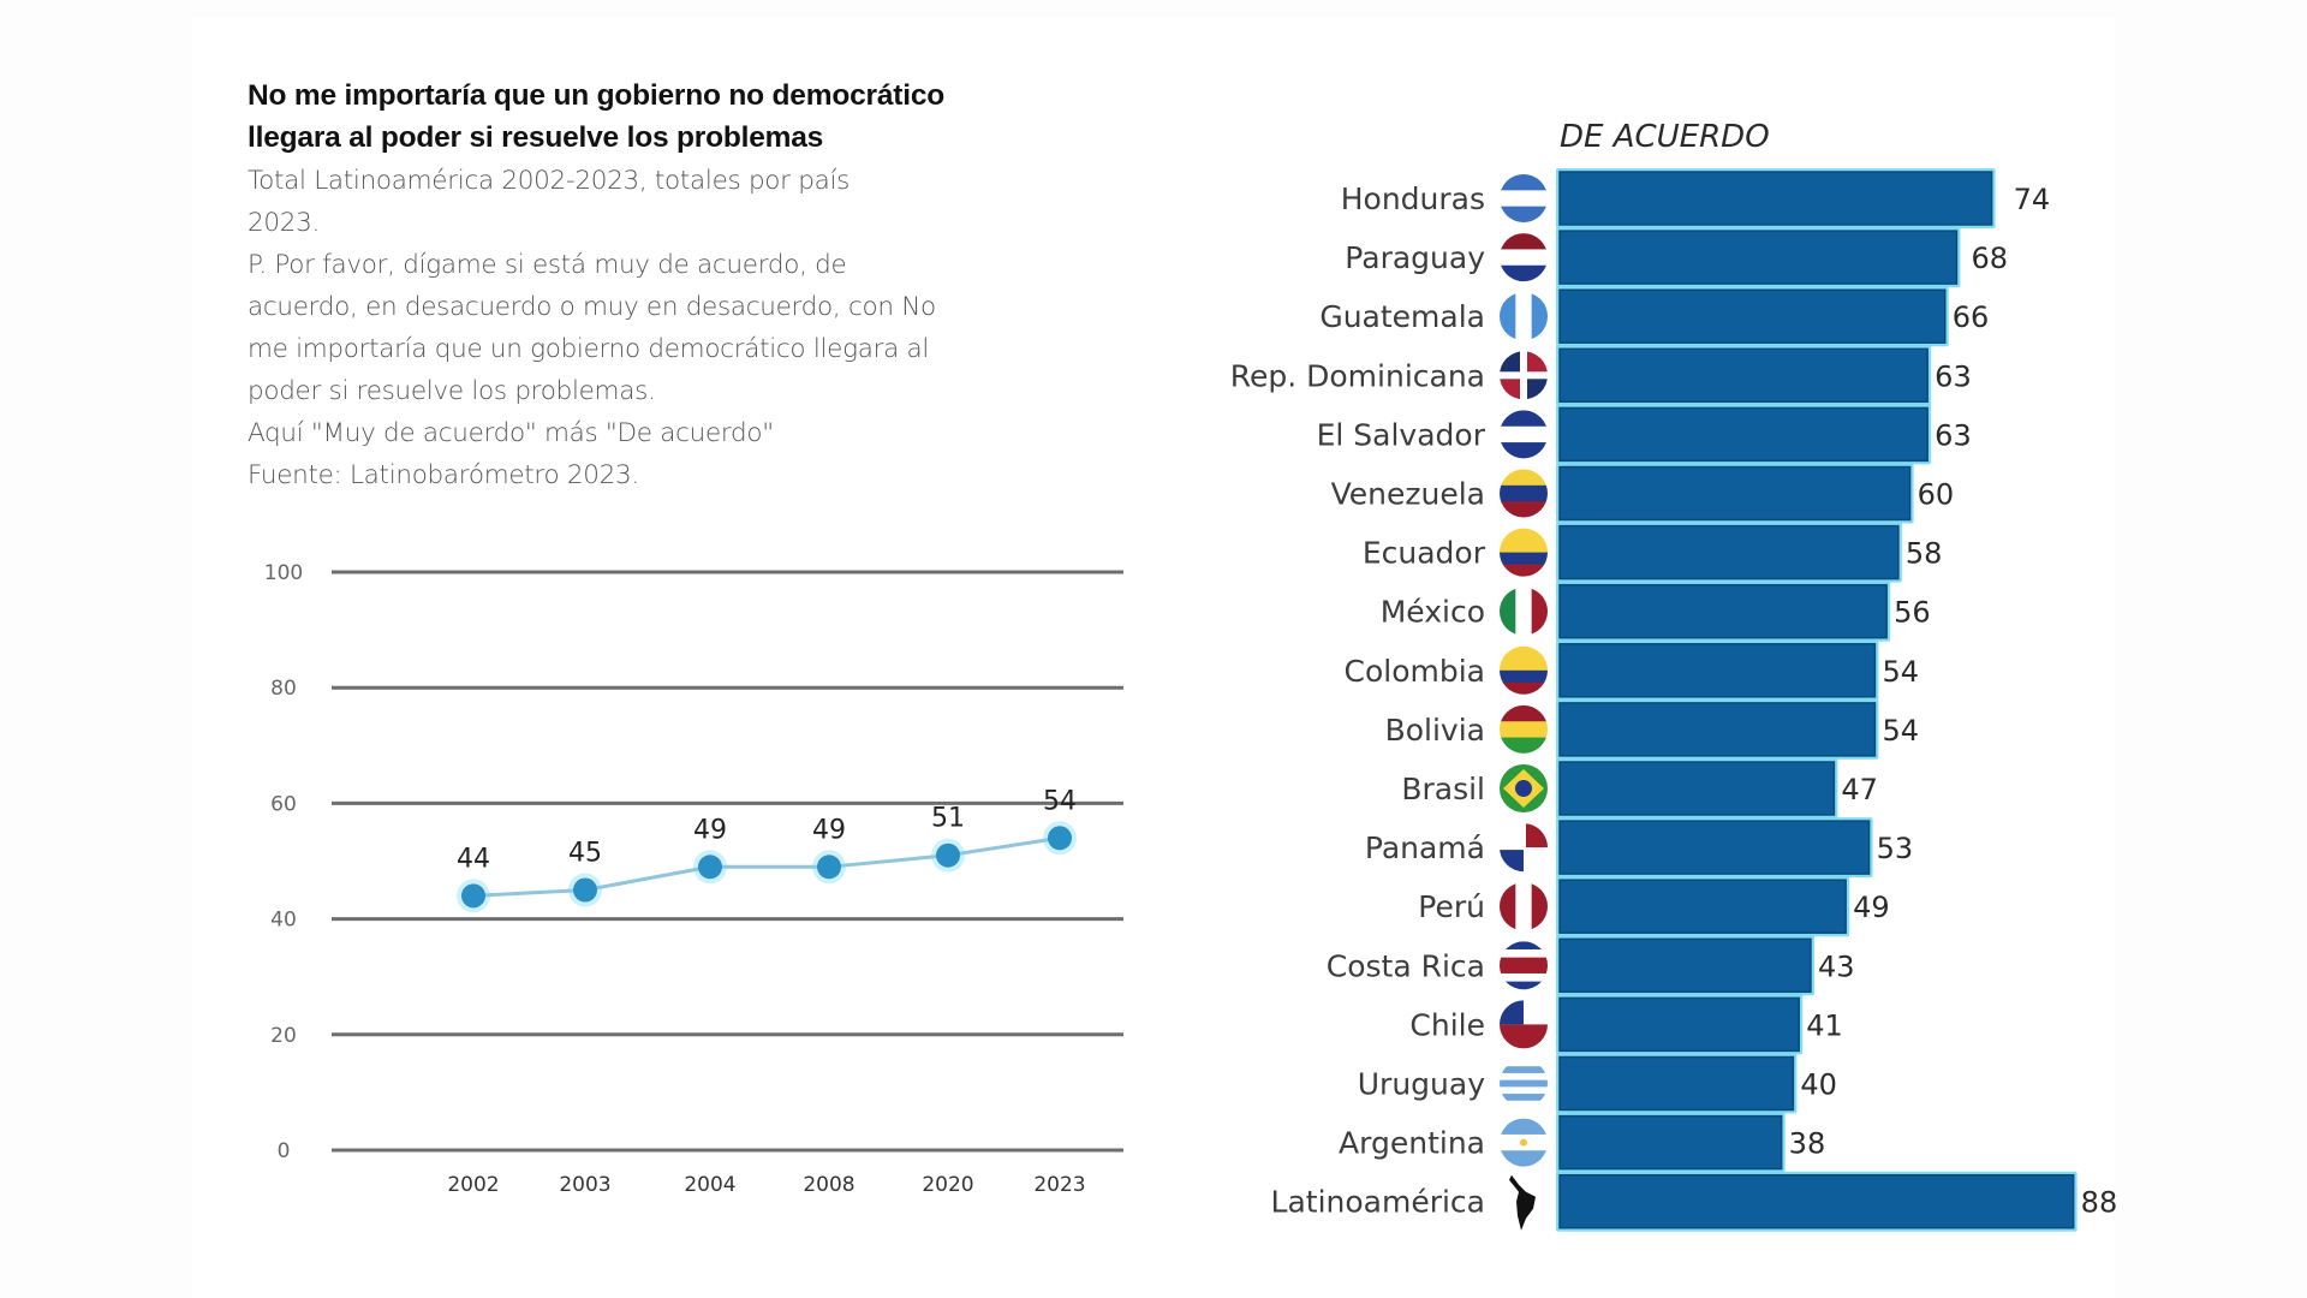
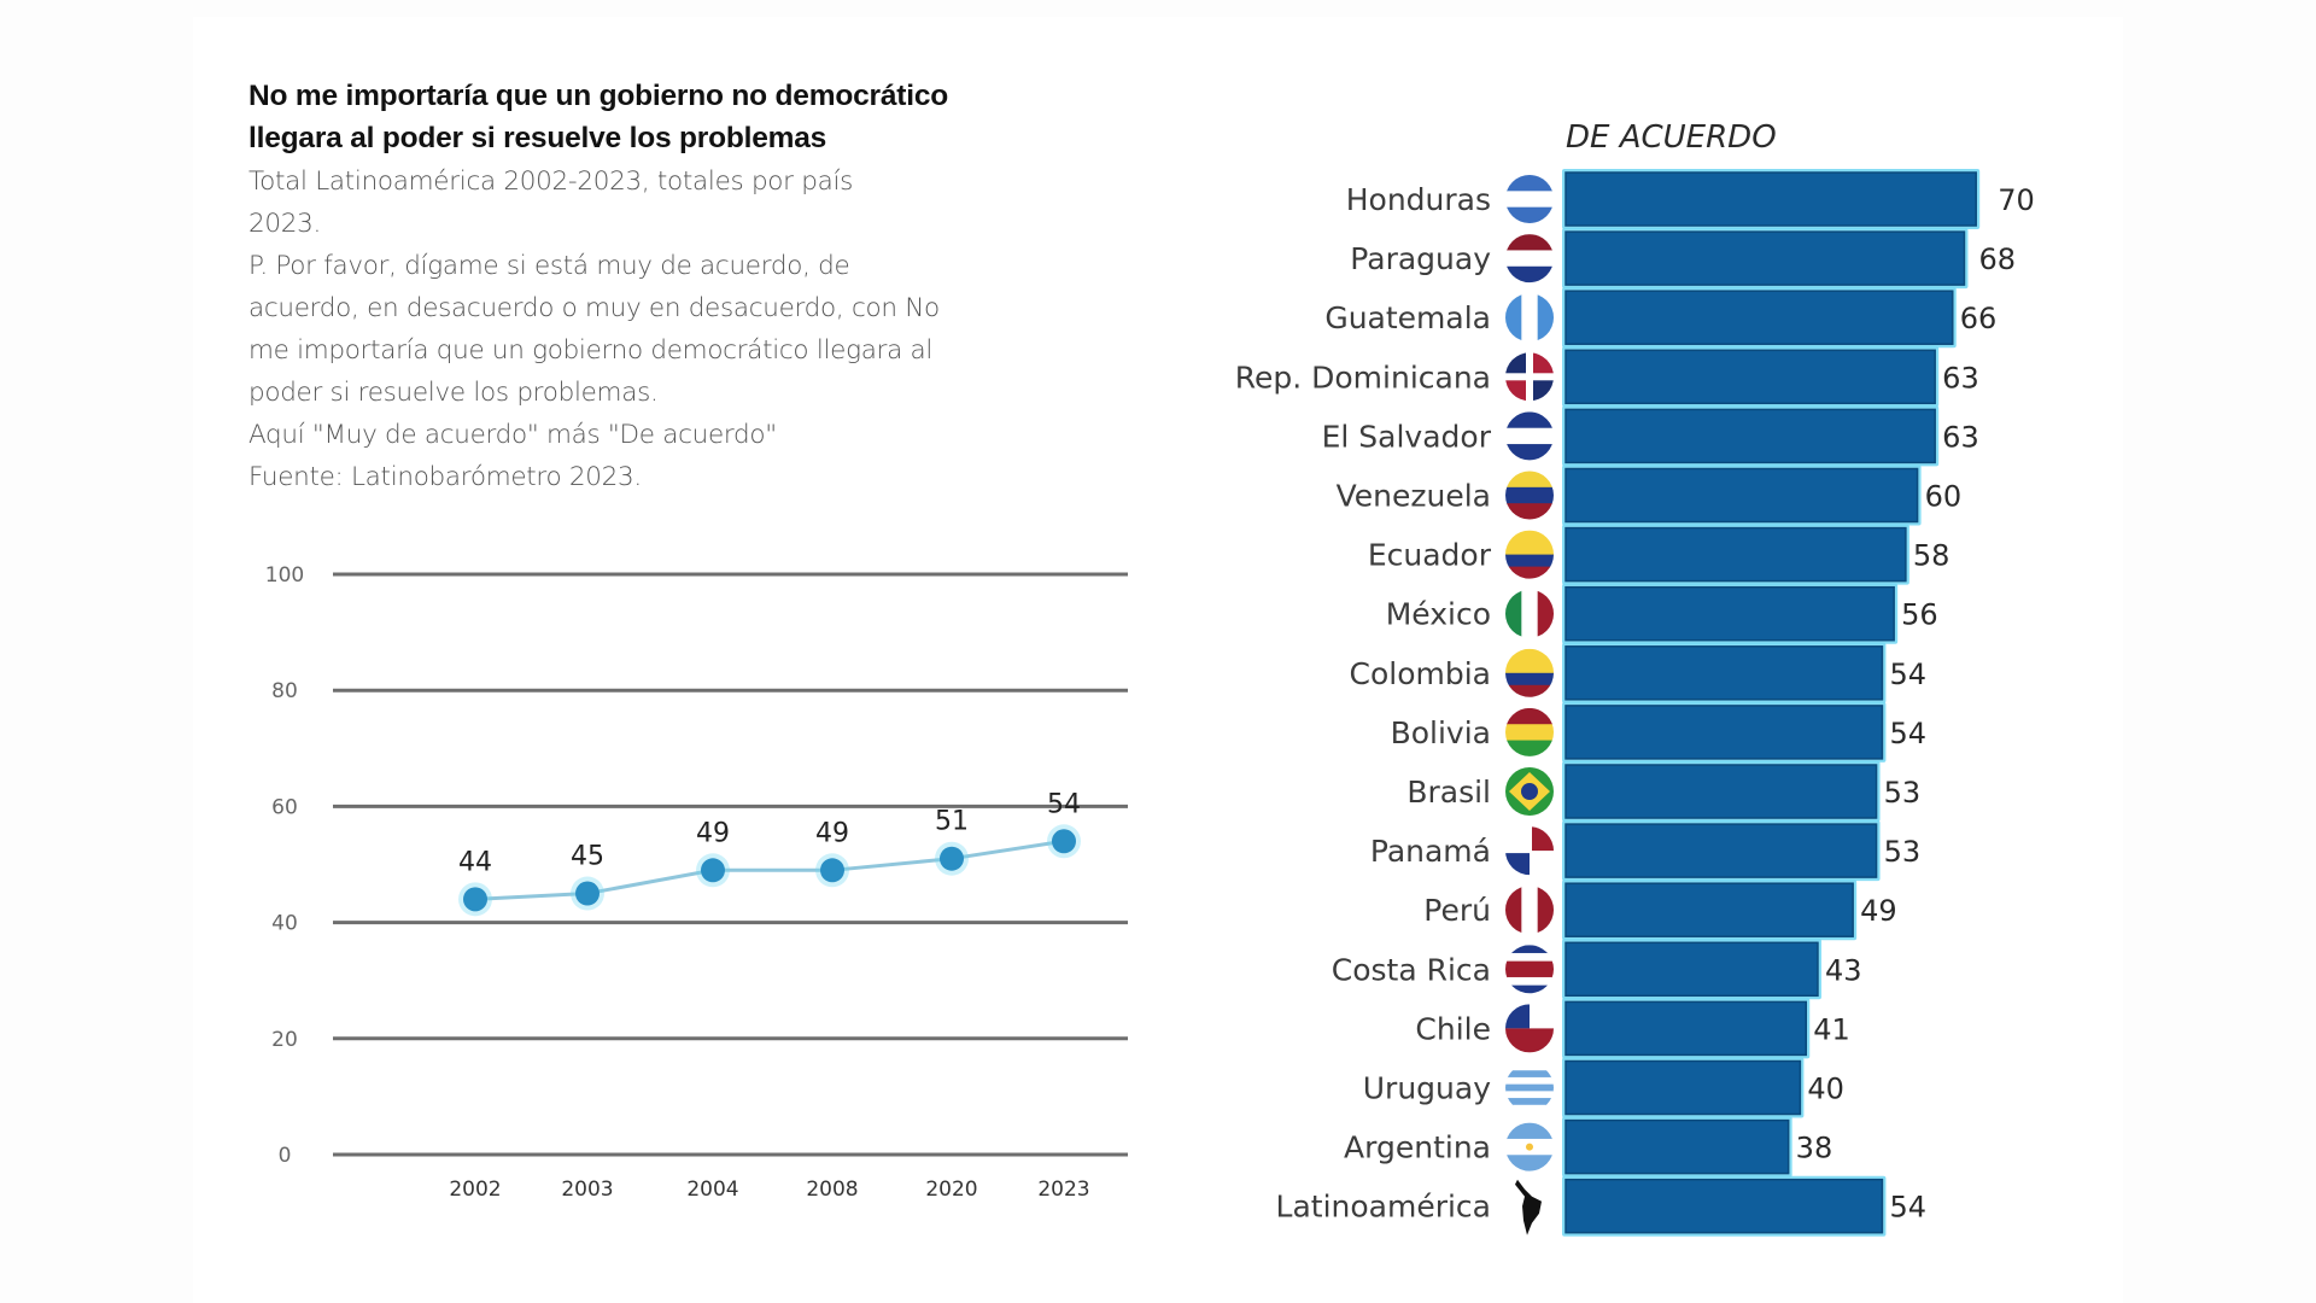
DE ACUERDO/Honduras: 74 -> 70
DE ACUERDO/Brasil: 47 -> 53
DE ACUERDO/Latinoamérica: 88 -> 54
